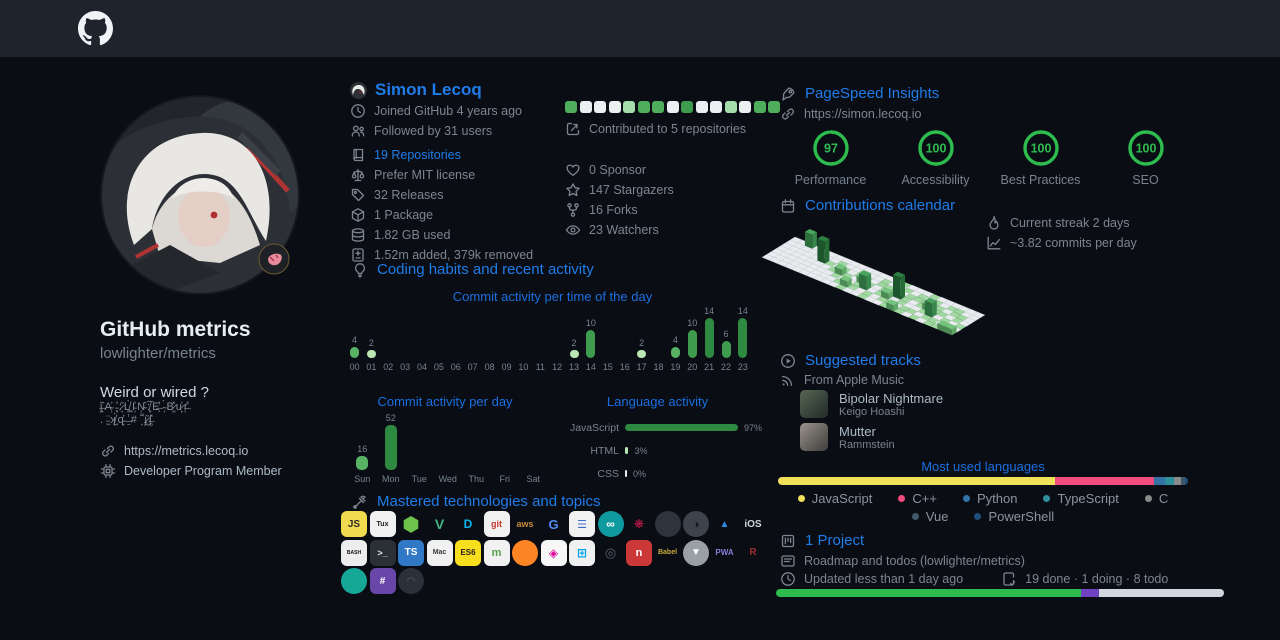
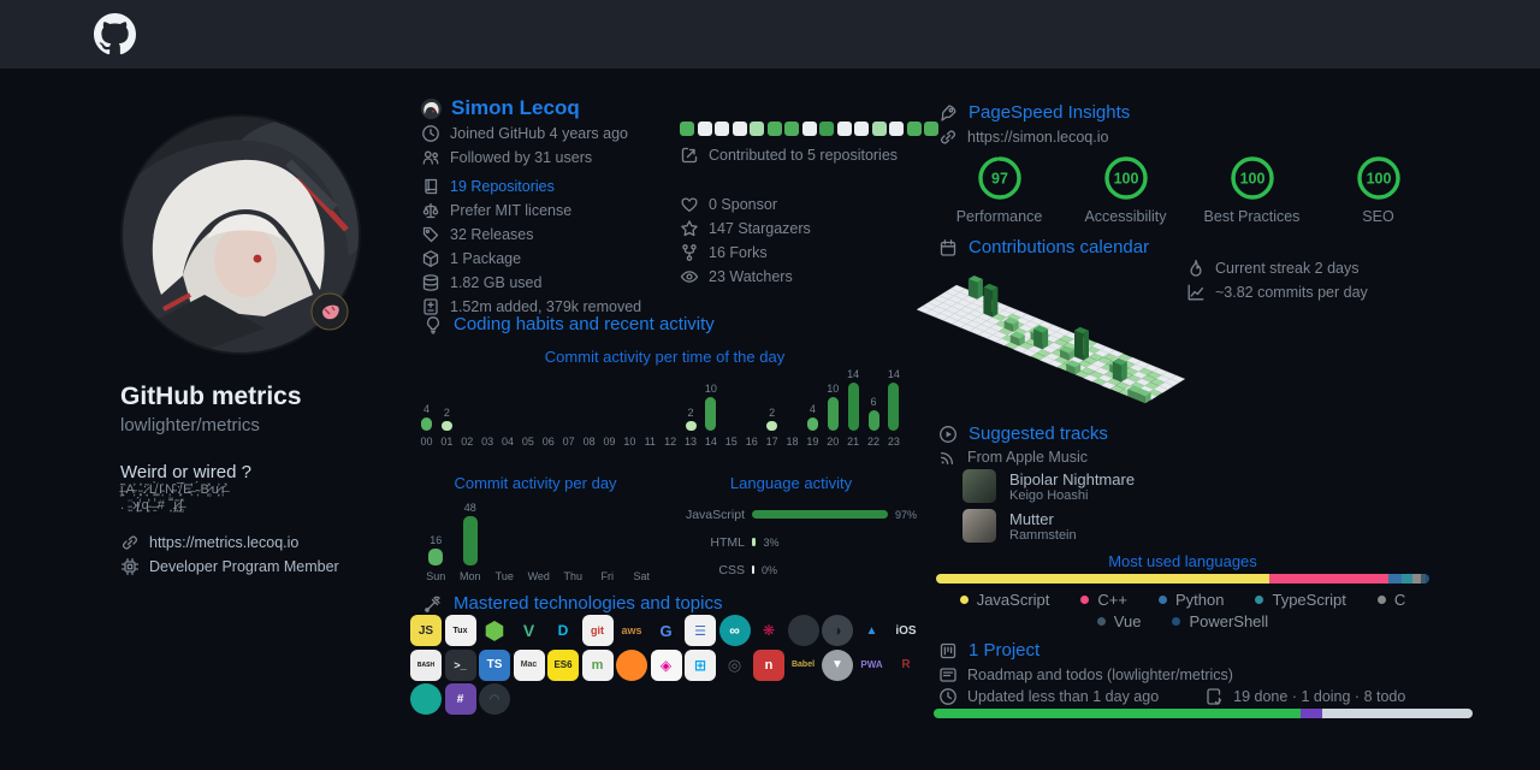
Commit activity per day/Mon: 52 -> 48
